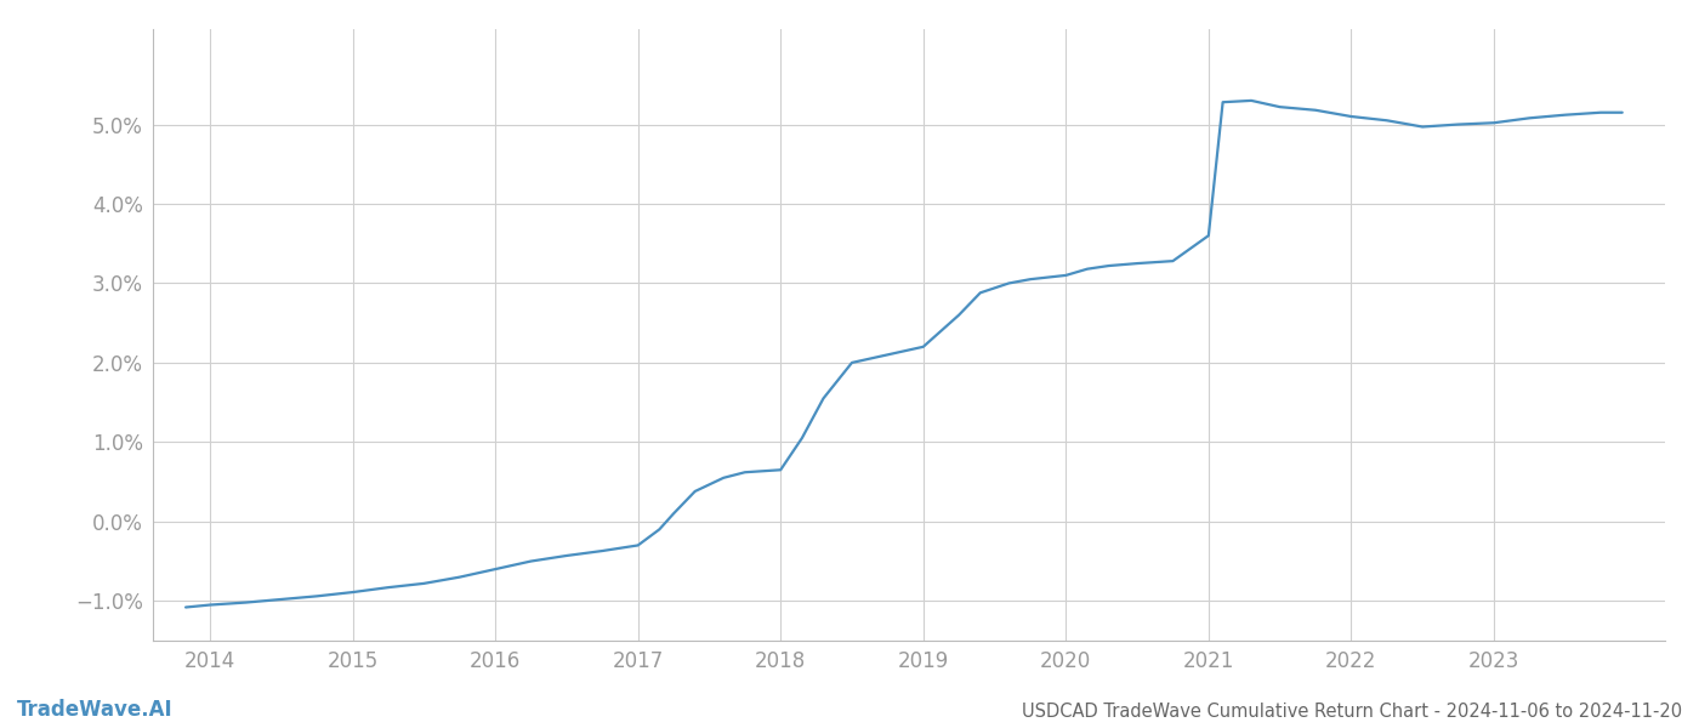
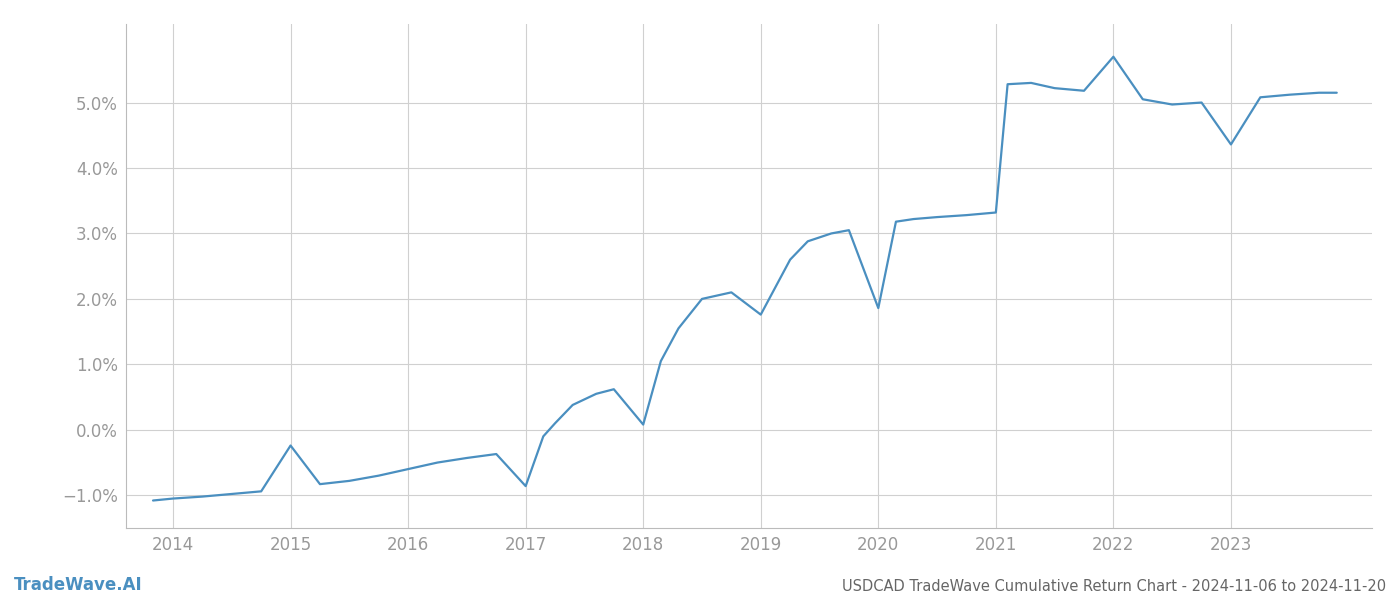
2015: -0.89% -> -0.24%
2017: -0.30% -> -0.86%
2018: 0.65% -> 0.08%
2019: 2.20% -> 1.76%
2020: 3.10% -> 1.86%
2021: 3.60% -> 3.32%
2022: 5.10% -> 5.70%
2023: 5.02% -> 4.36%
